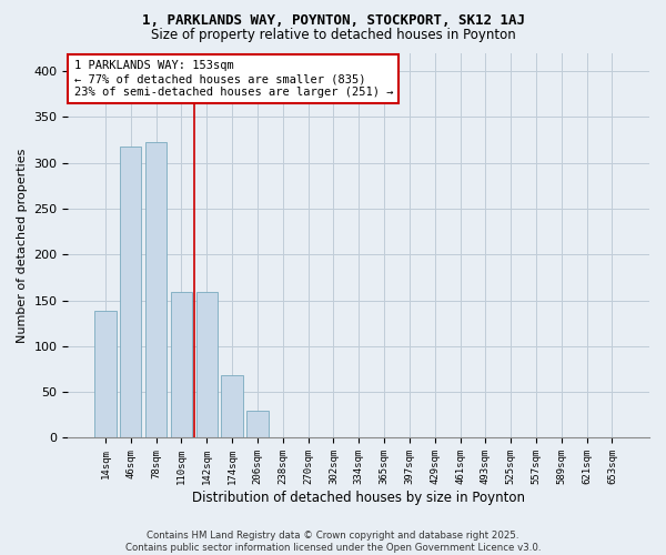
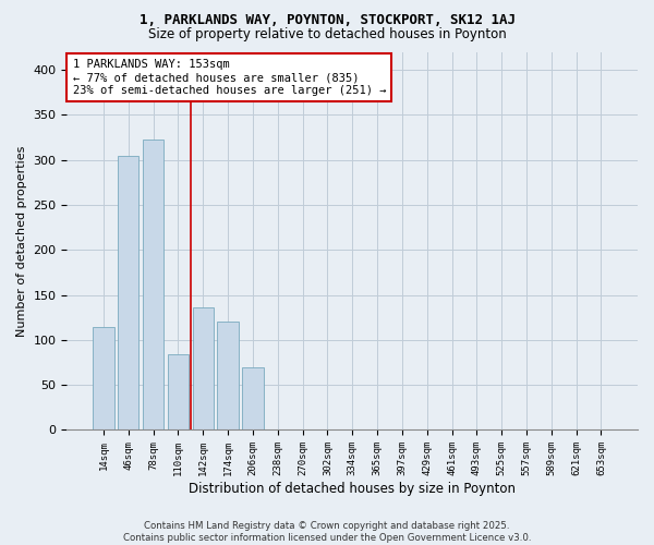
14sqm: 139 -> 114
46sqm: 318 -> 304
110sqm: 159 -> 84
142sqm: 159 -> 136
174sqm: 68 -> 120
206sqm: 30 -> 70
